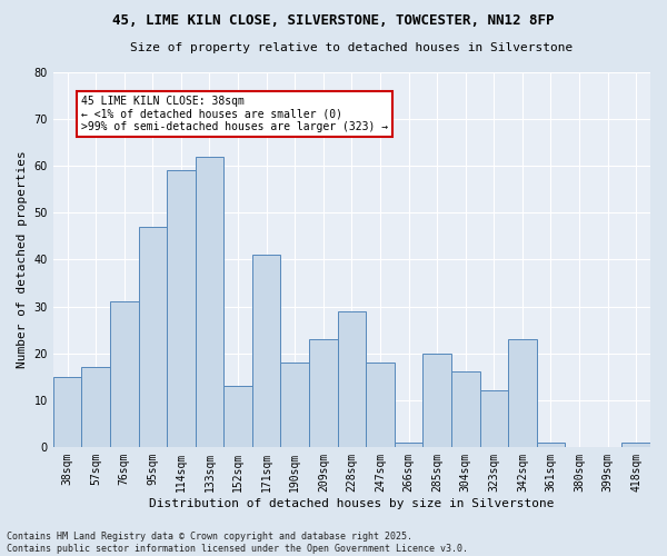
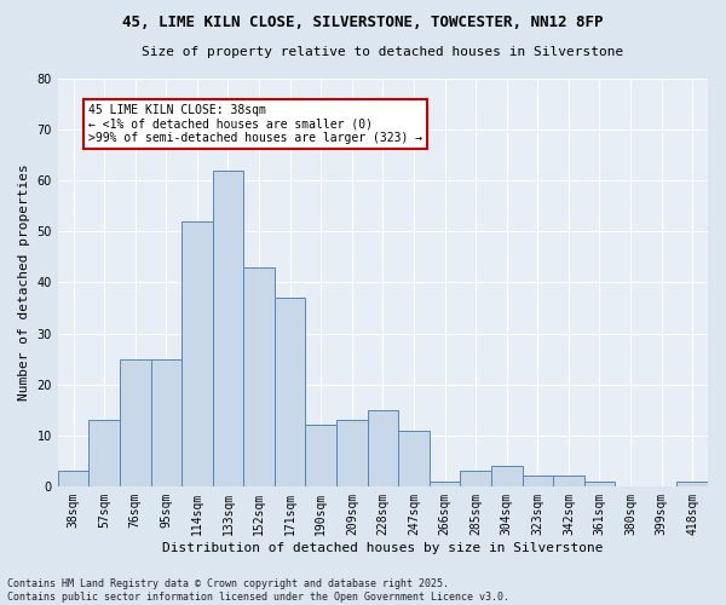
38sqm: 15 -> 3
57sqm: 17 -> 13
76sqm: 31 -> 25
95sqm: 47 -> 25
114sqm: 59 -> 52
152sqm: 13 -> 43
171sqm: 41 -> 37
190sqm: 18 -> 12
209sqm: 23 -> 13
228sqm: 29 -> 15
247sqm: 18 -> 11
285sqm: 20 -> 3
304sqm: 16 -> 4
323sqm: 12 -> 2
342sqm: 23 -> 2
